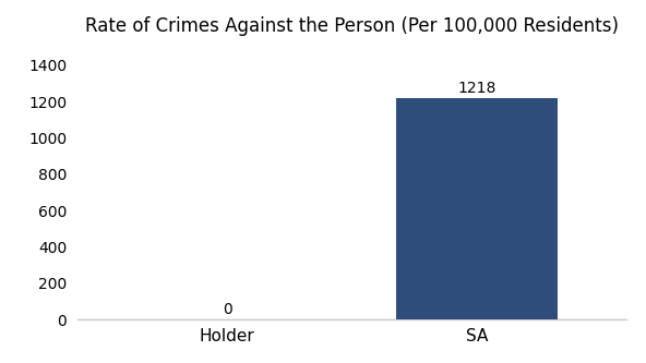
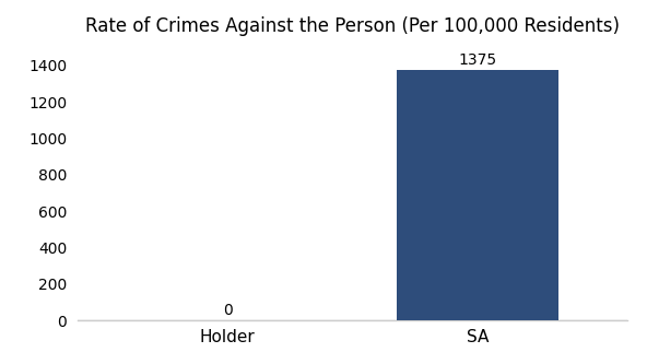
SA: 1218 -> 1375
